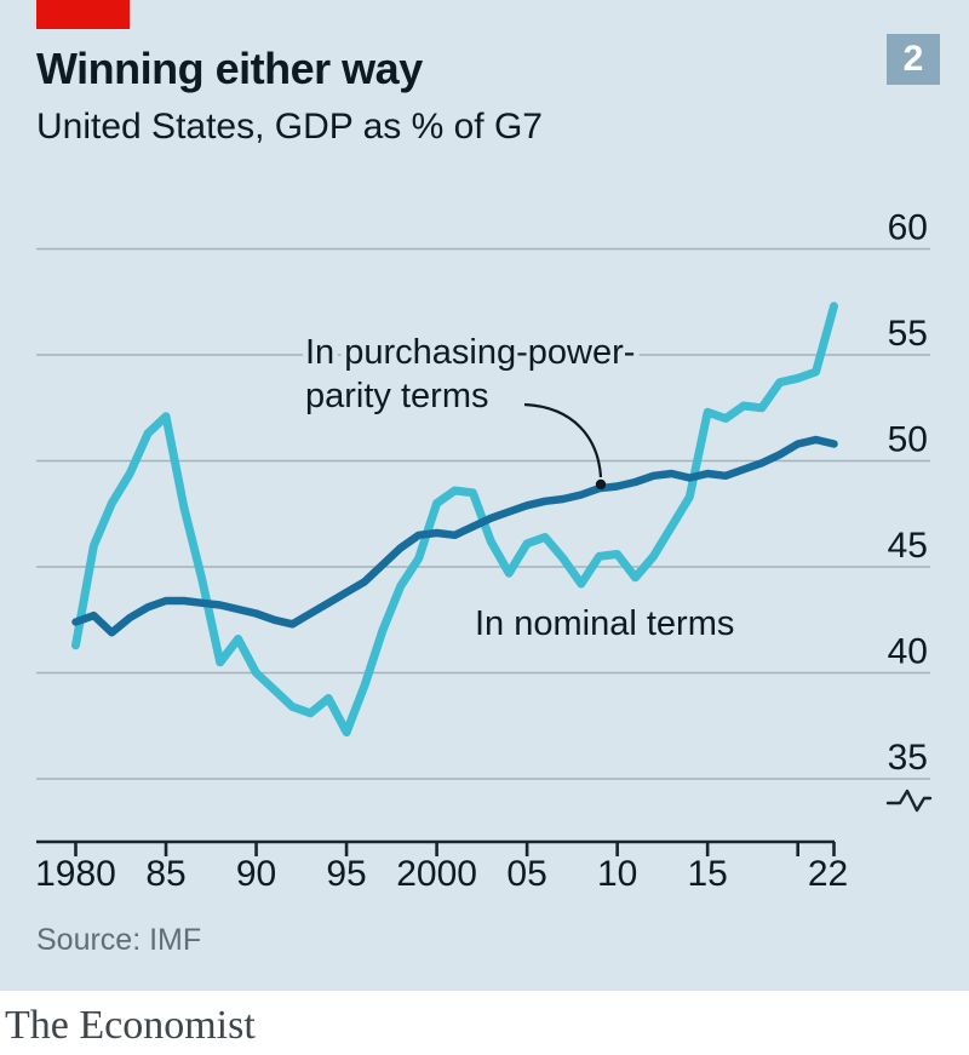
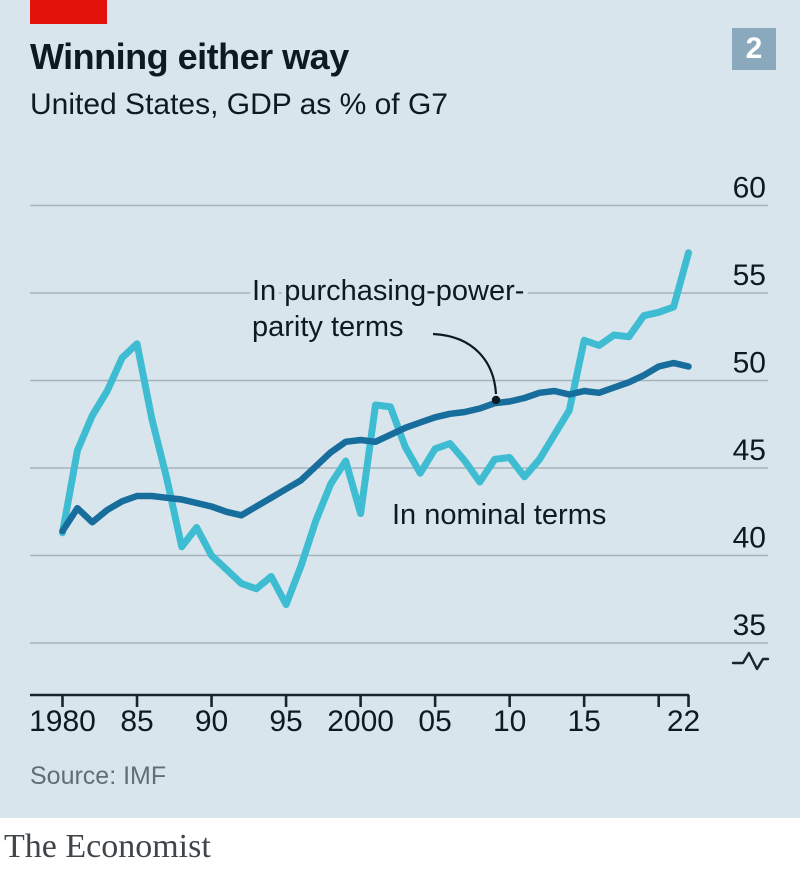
In purchasing-power-parity terms/1980: 42.4 -> 41.4
In nominal terms/2000: 48.0 -> 42.4
